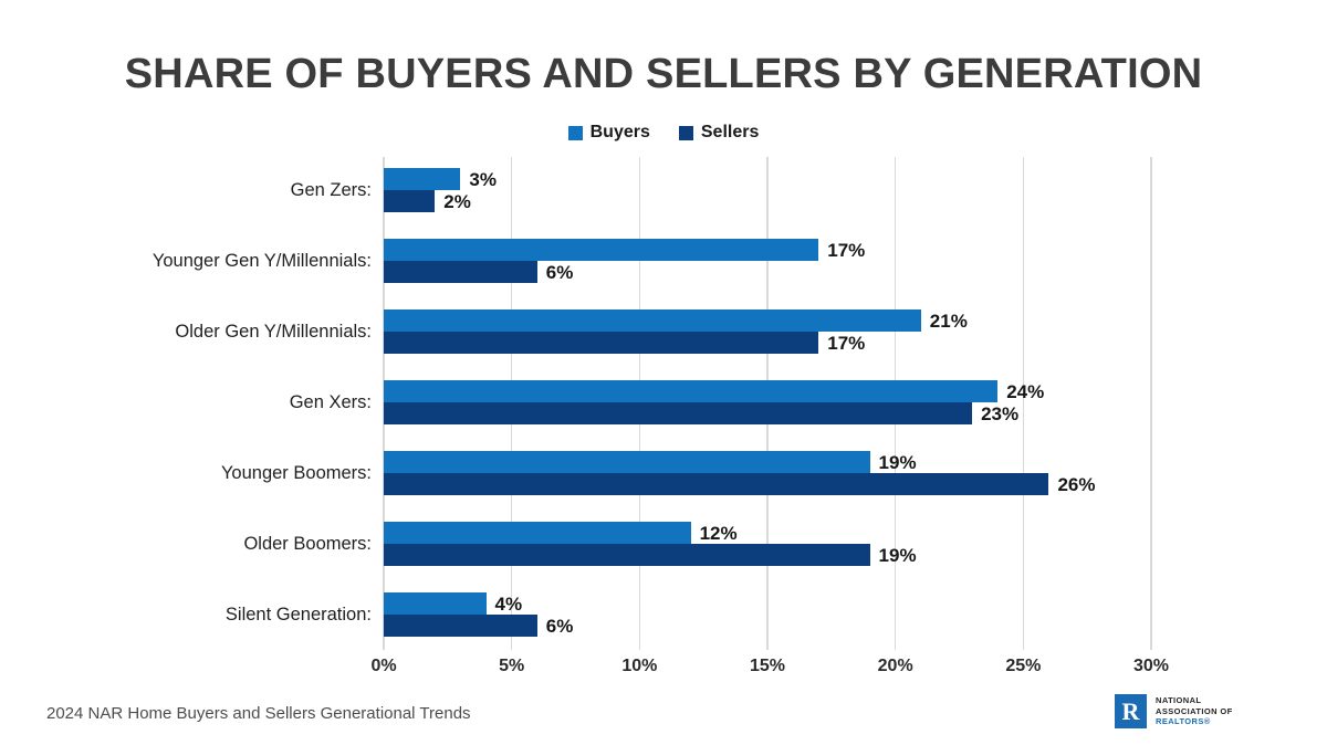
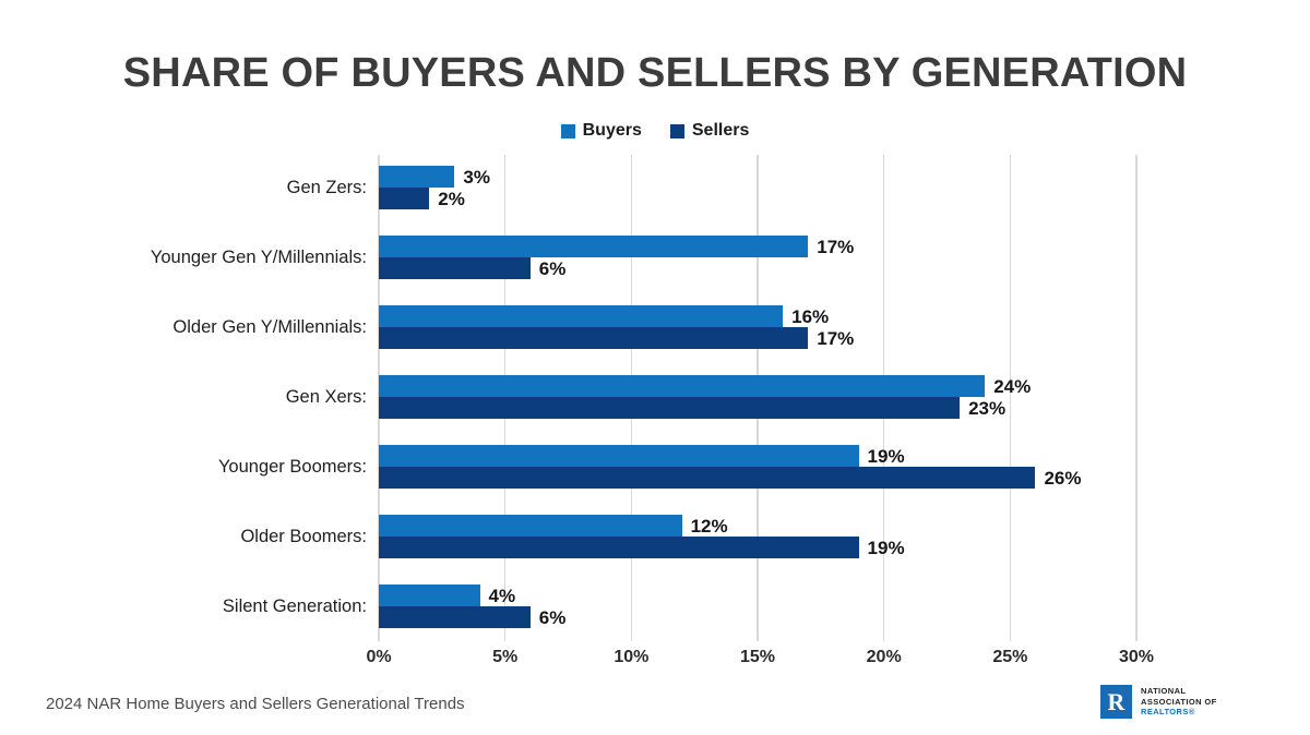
Buyers/Older Gen Y/Millennials:: 21% -> 16%
